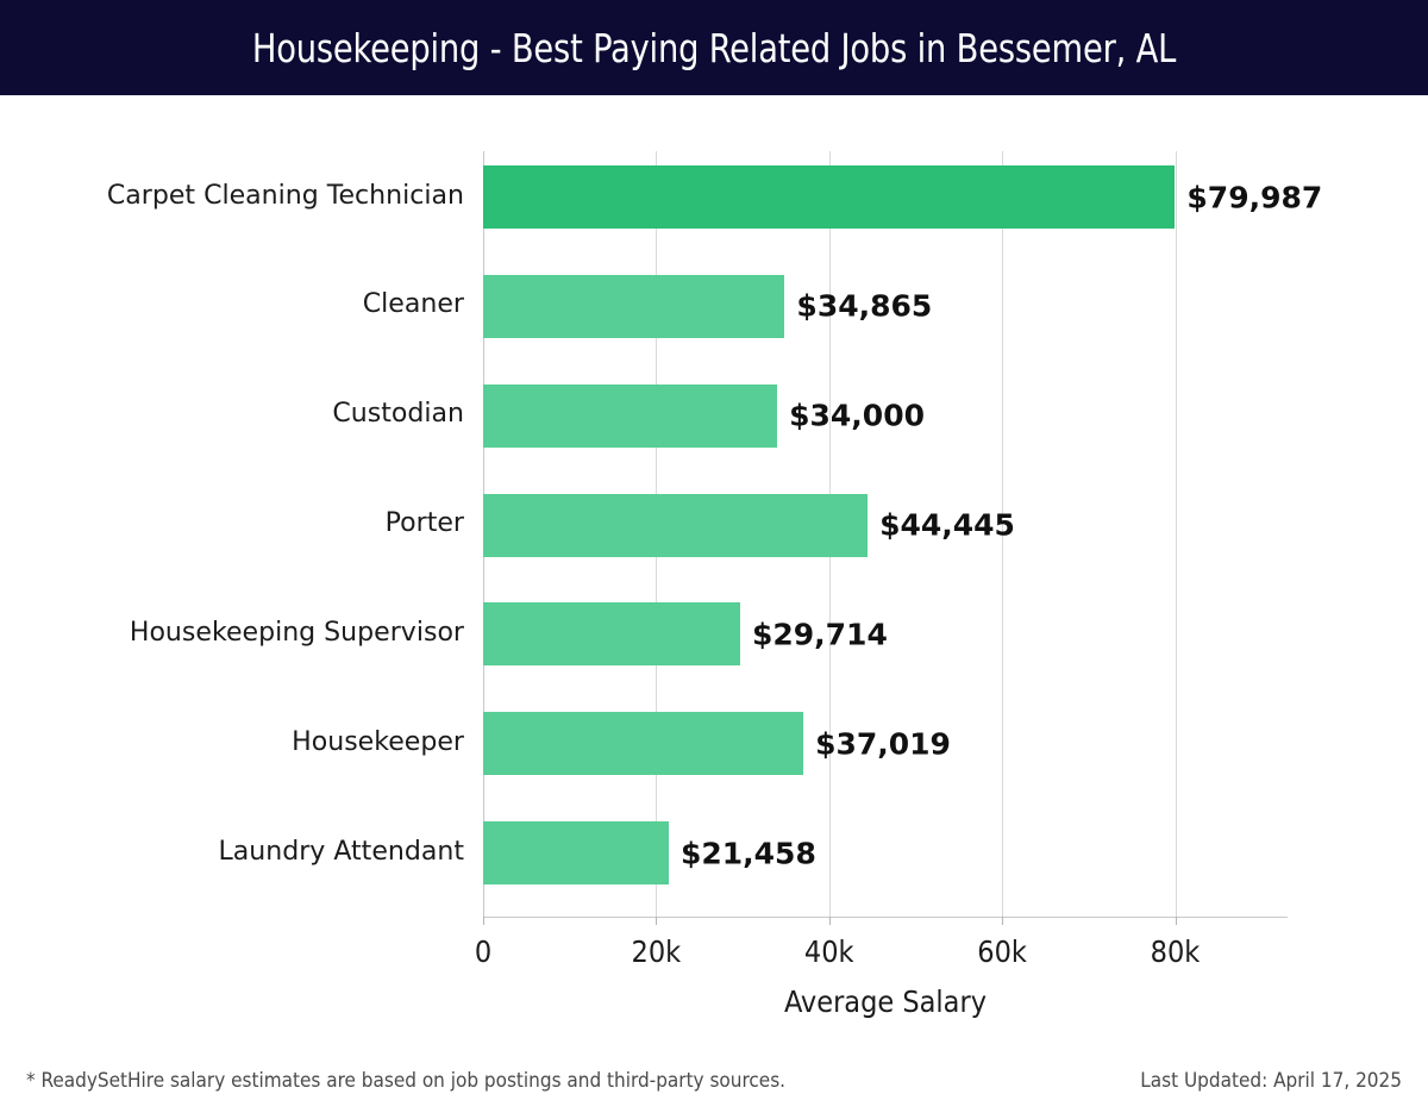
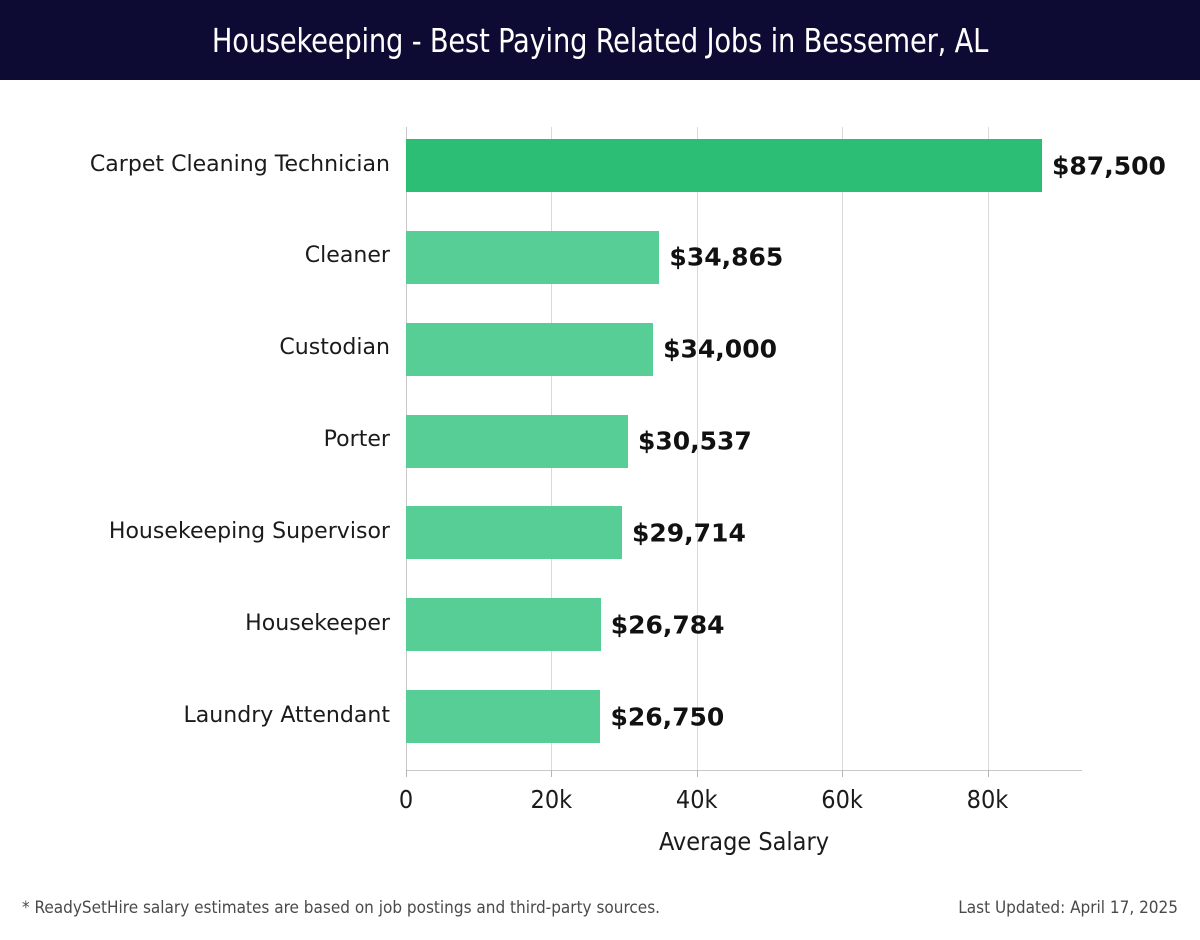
Carpet Cleaning Technician: $79,987 -> $87,500
Porter: $44,445 -> $30,537
Housekeeper: $37,019 -> $26,784
Laundry Attendant: $21,458 -> $26,750
